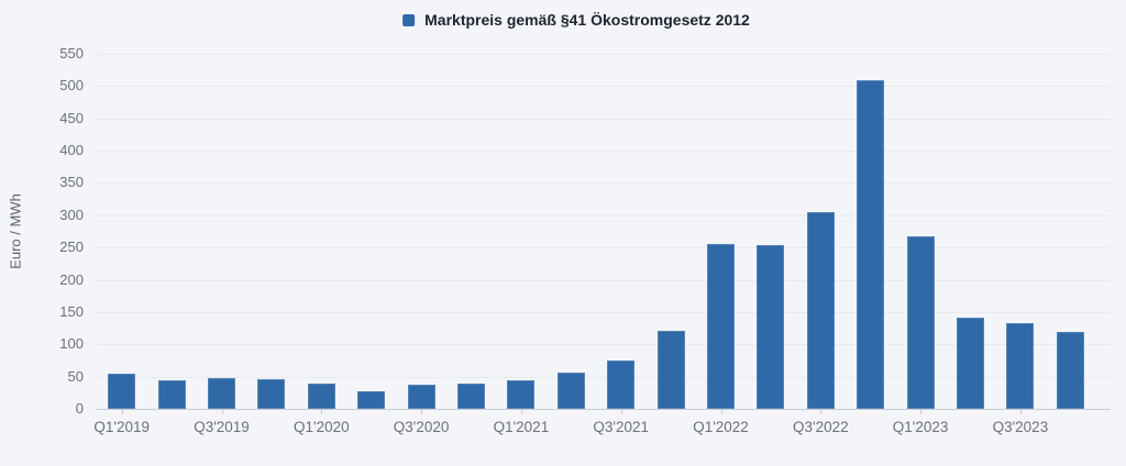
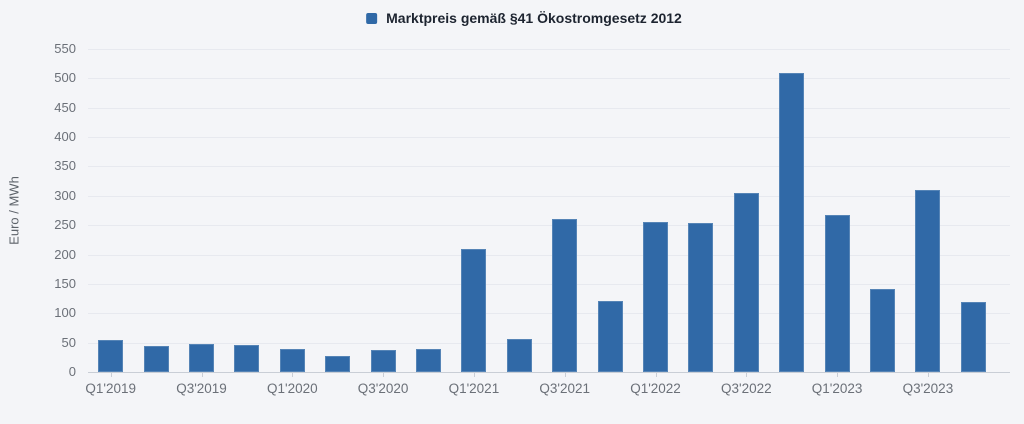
Q1'2021: 40 -> 210
Q3'2021: 80 -> 260
Q3'2023: 130 -> 310
